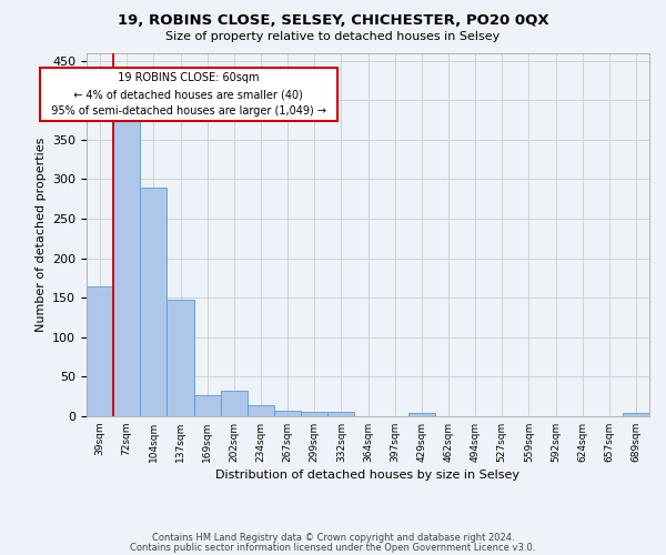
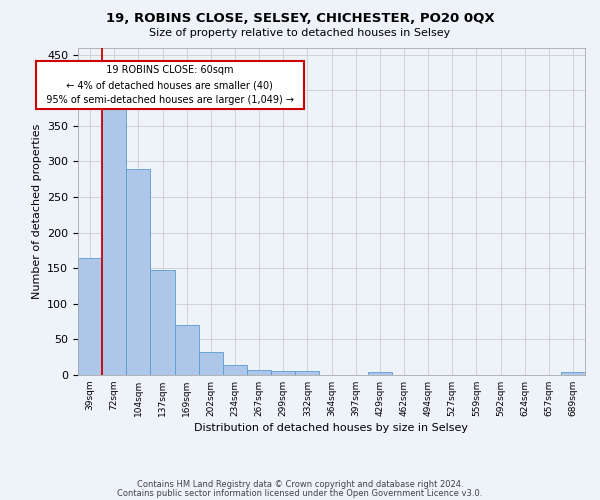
169sqm: 26 -> 70
